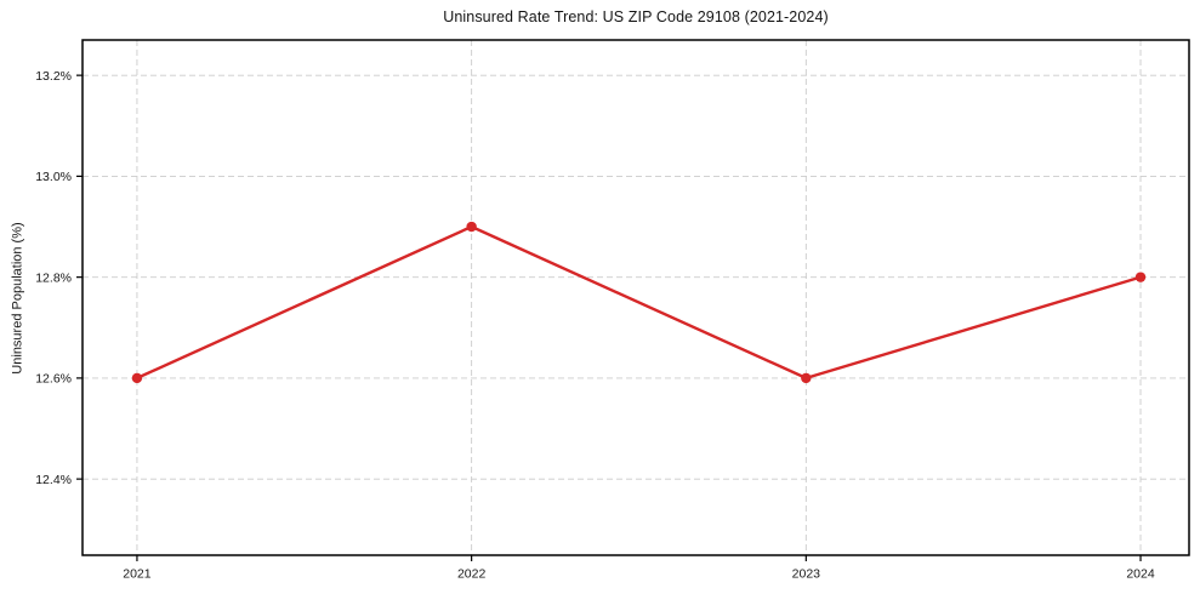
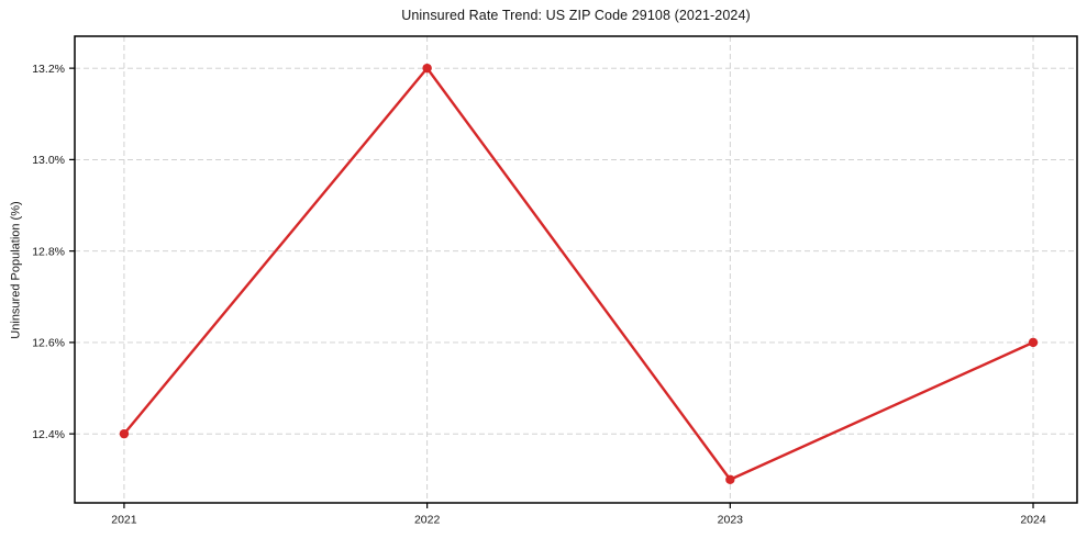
2021: 12.6% -> 12.4%
2022: 12.9% -> 13.2%
2023: 12.6% -> 12.3%
2024: 12.8% -> 12.6%
